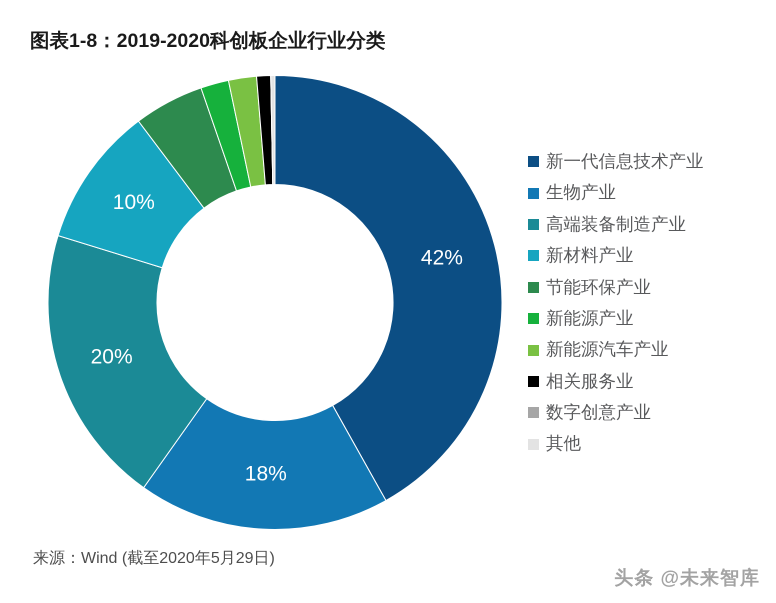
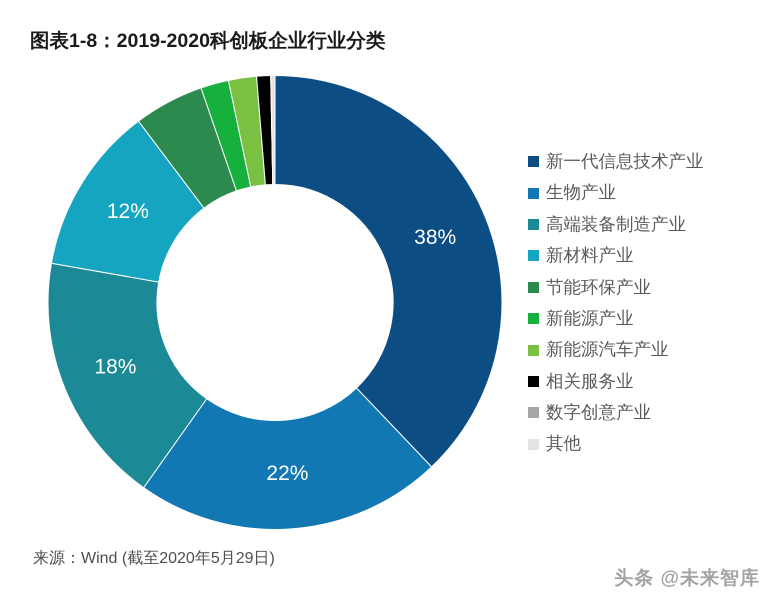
新一代信息技术产业: 42% -> 38%
生物产业: 18% -> 22%
高端装备制造产业: 20% -> 18%
新材料产业: 10% -> 12%
